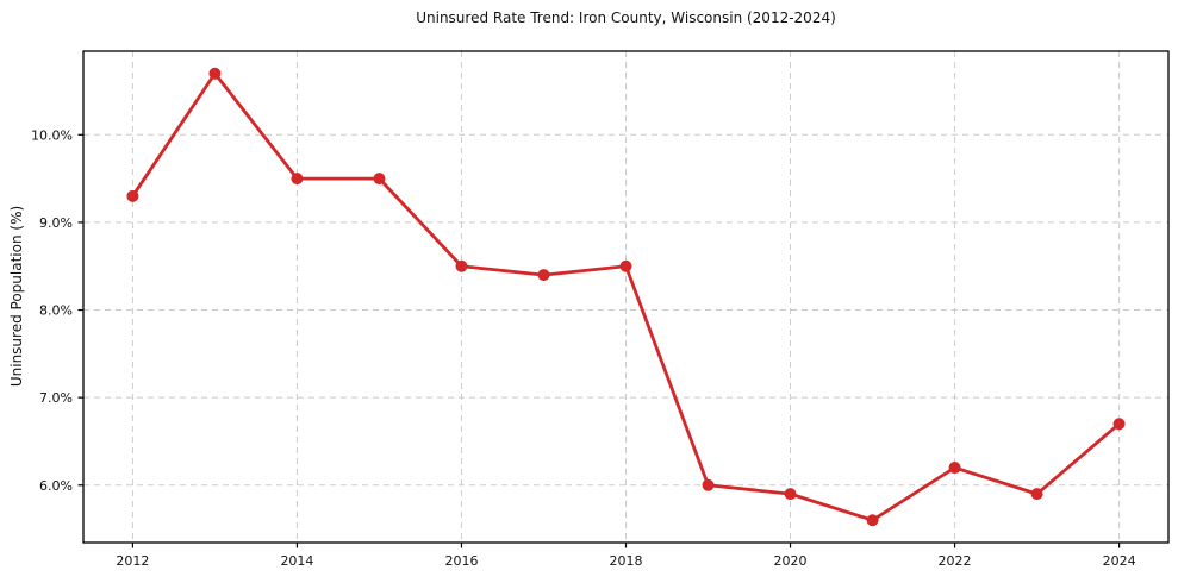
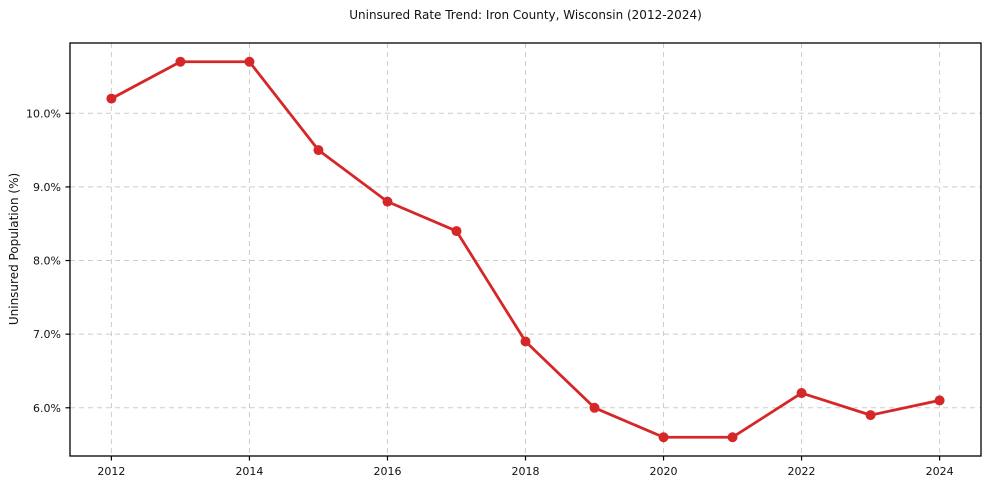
2012: 9.3% -> 10.2%
2014: 9.5% -> 10.7%
2016: 8.5% -> 8.8%
2018: 8.5% -> 6.9%
2020: 5.9% -> 5.6%
2024: 6.7% -> 6.1%
